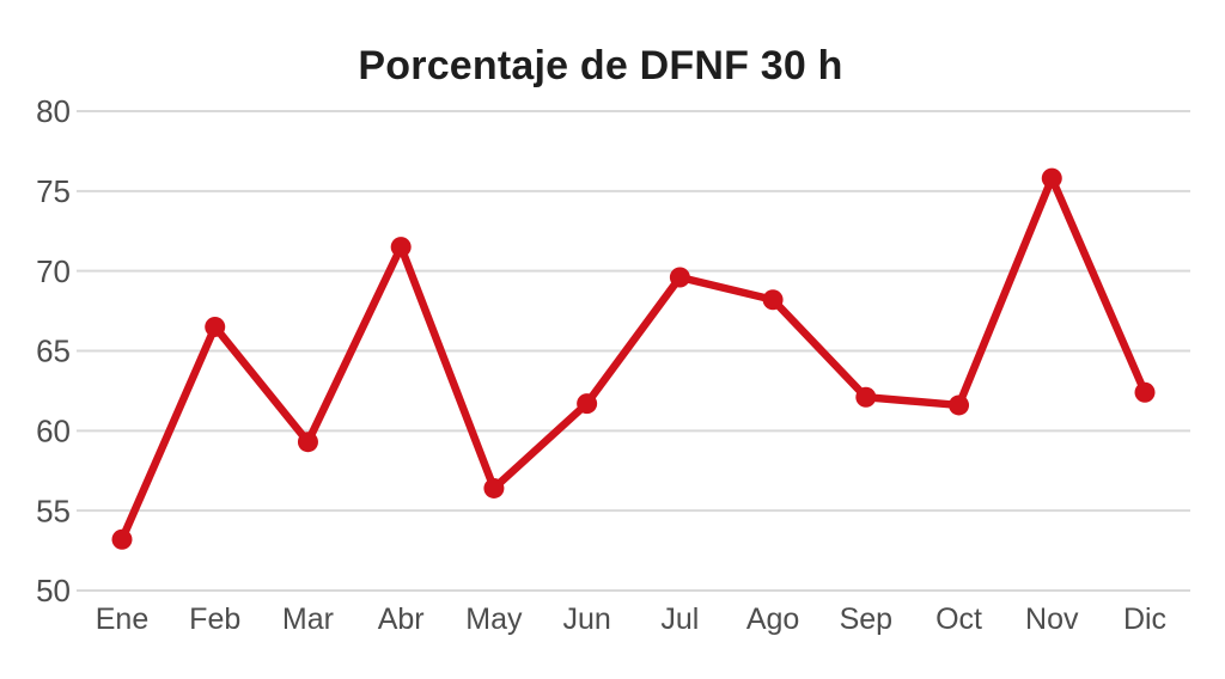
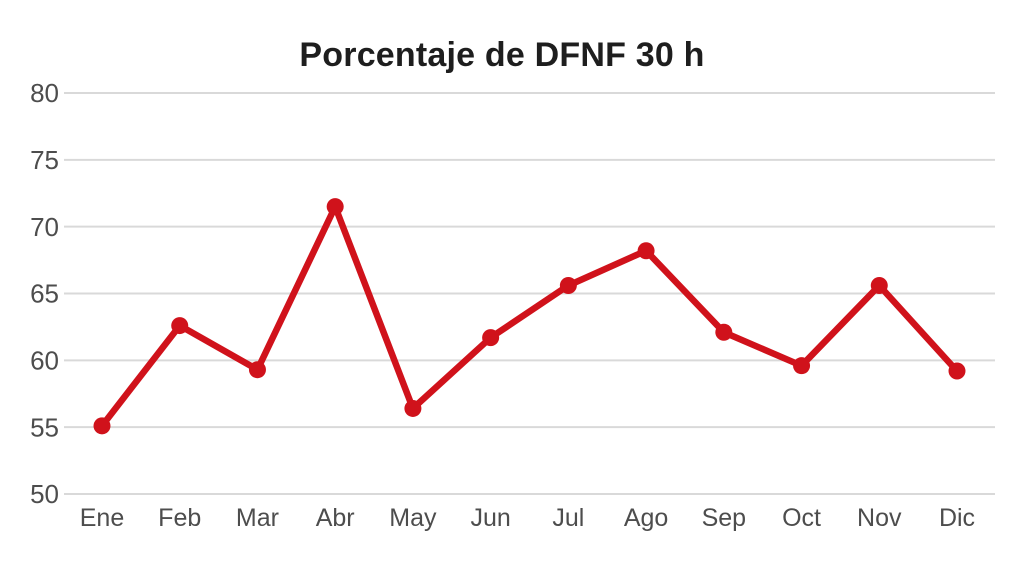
Ene: 53.2 -> 55.1
Feb: 66.5 -> 62.6
Jul: 69.6 -> 65.6
Oct: 61.6 -> 59.6
Nov: 75.8 -> 65.6
Dic: 62.4 -> 59.2
